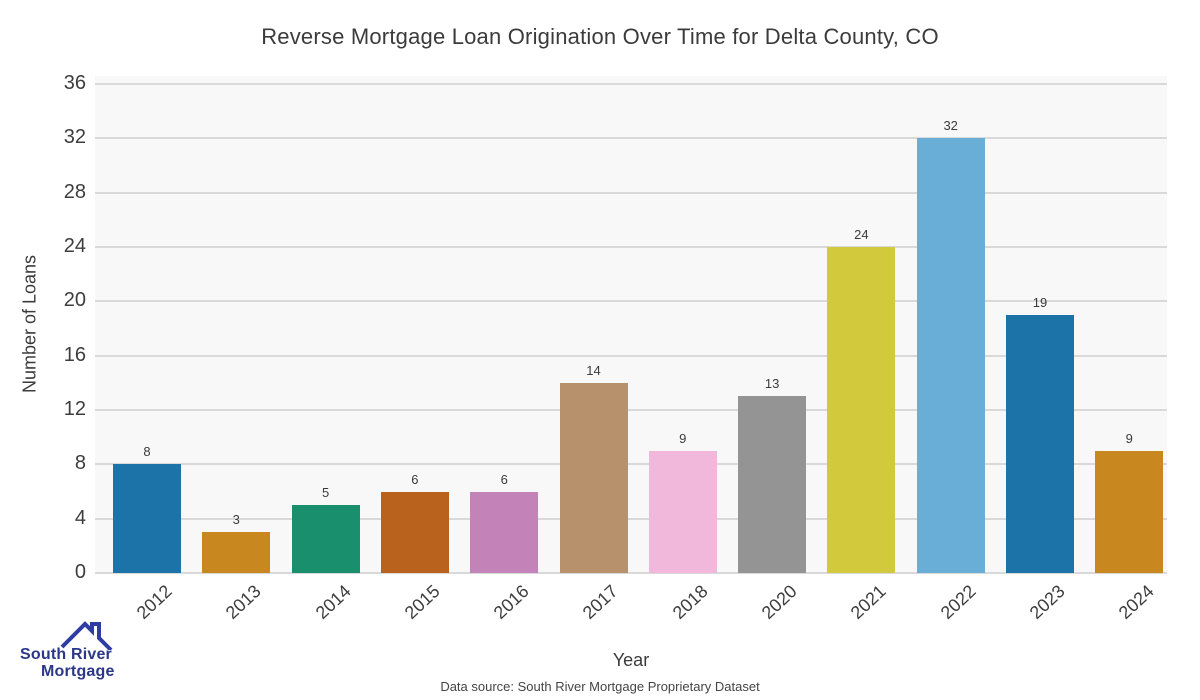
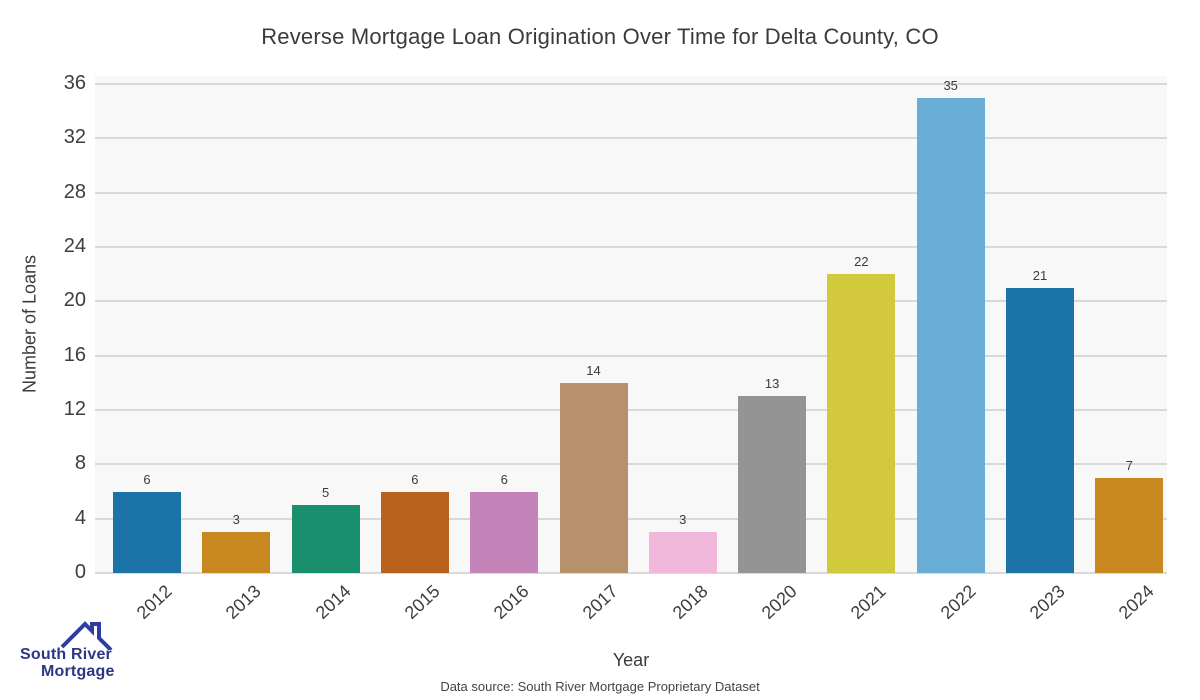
2012: 8 -> 6
2018: 9 -> 3
2021: 24 -> 22
2022: 32 -> 35
2023: 19 -> 21
2024: 9 -> 7
